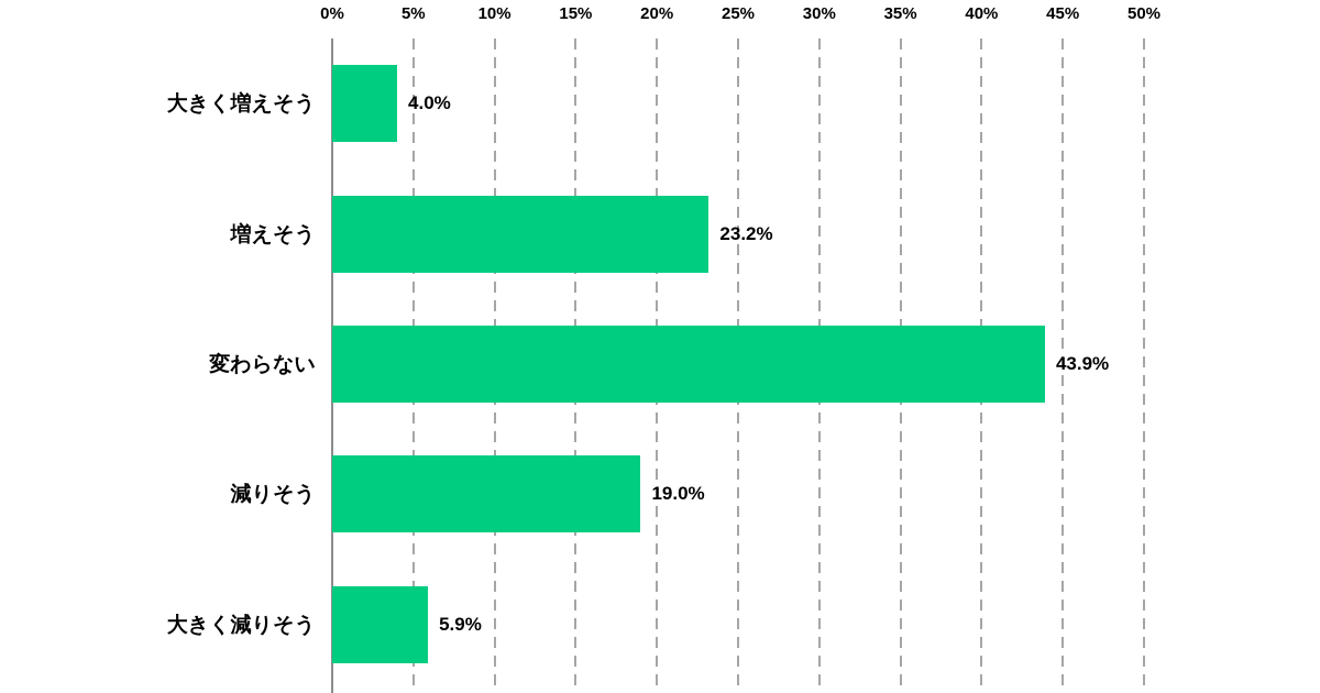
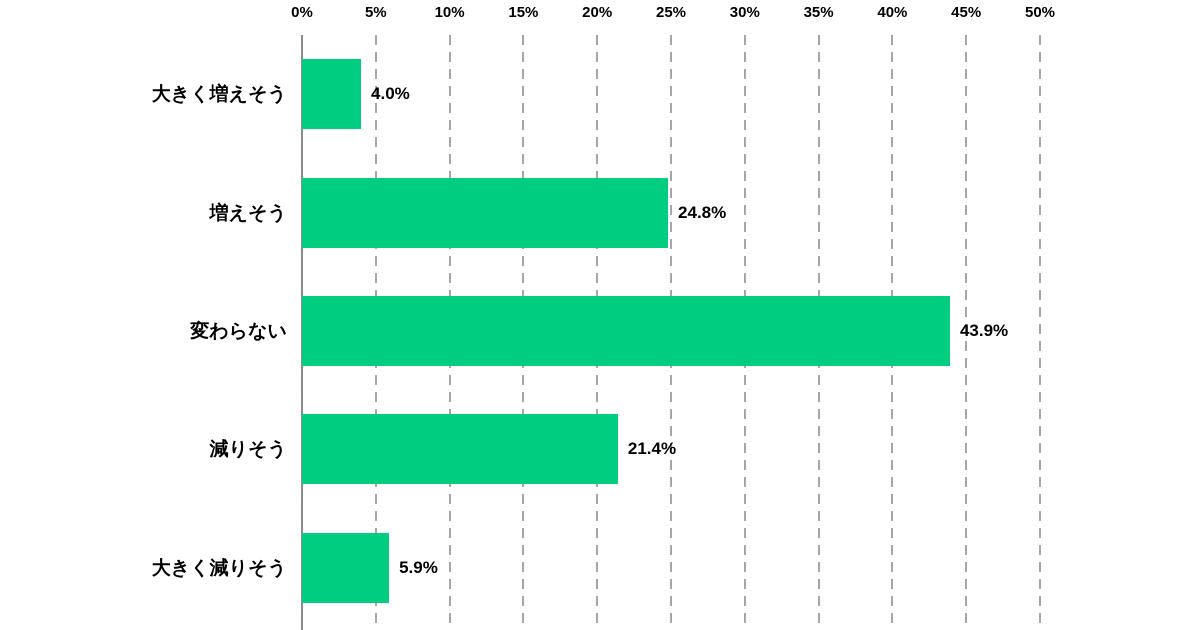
増えそう: 23.2% -> 24.8%
減りそう: 19.0% -> 21.4%
